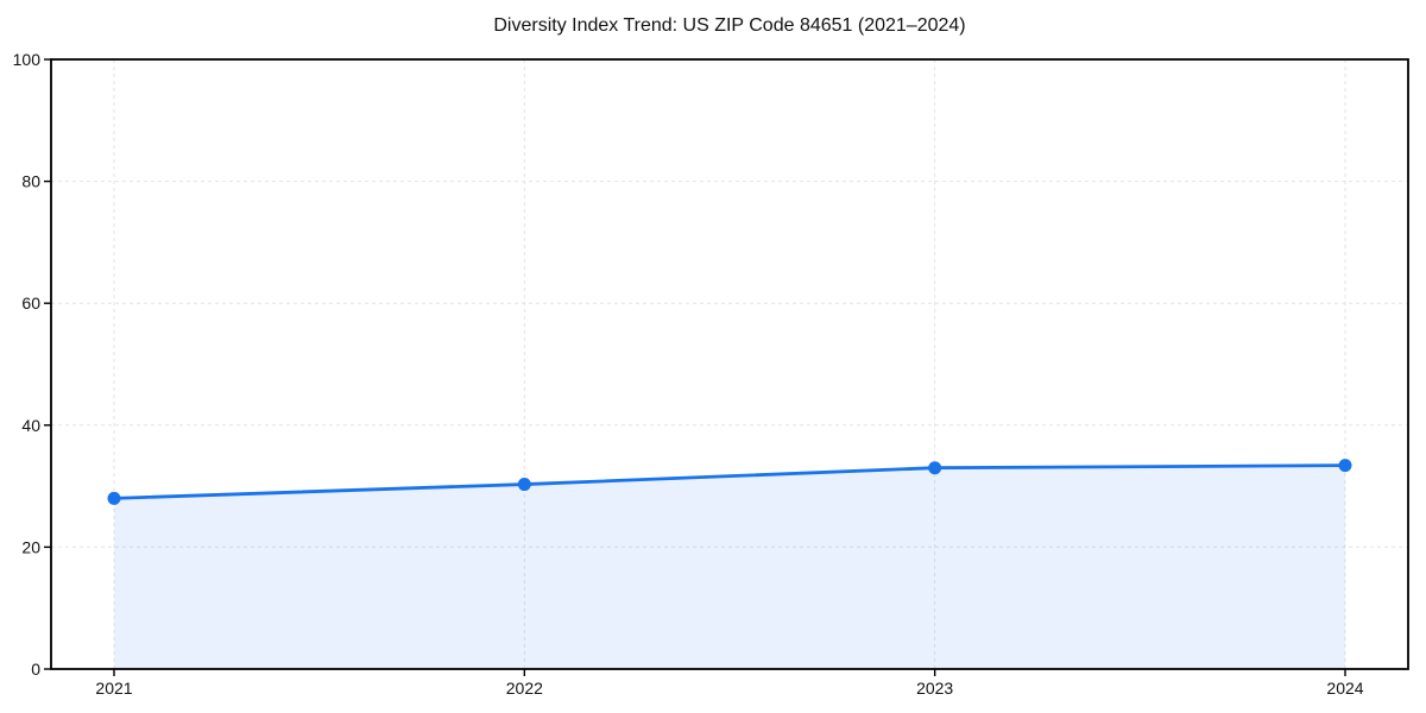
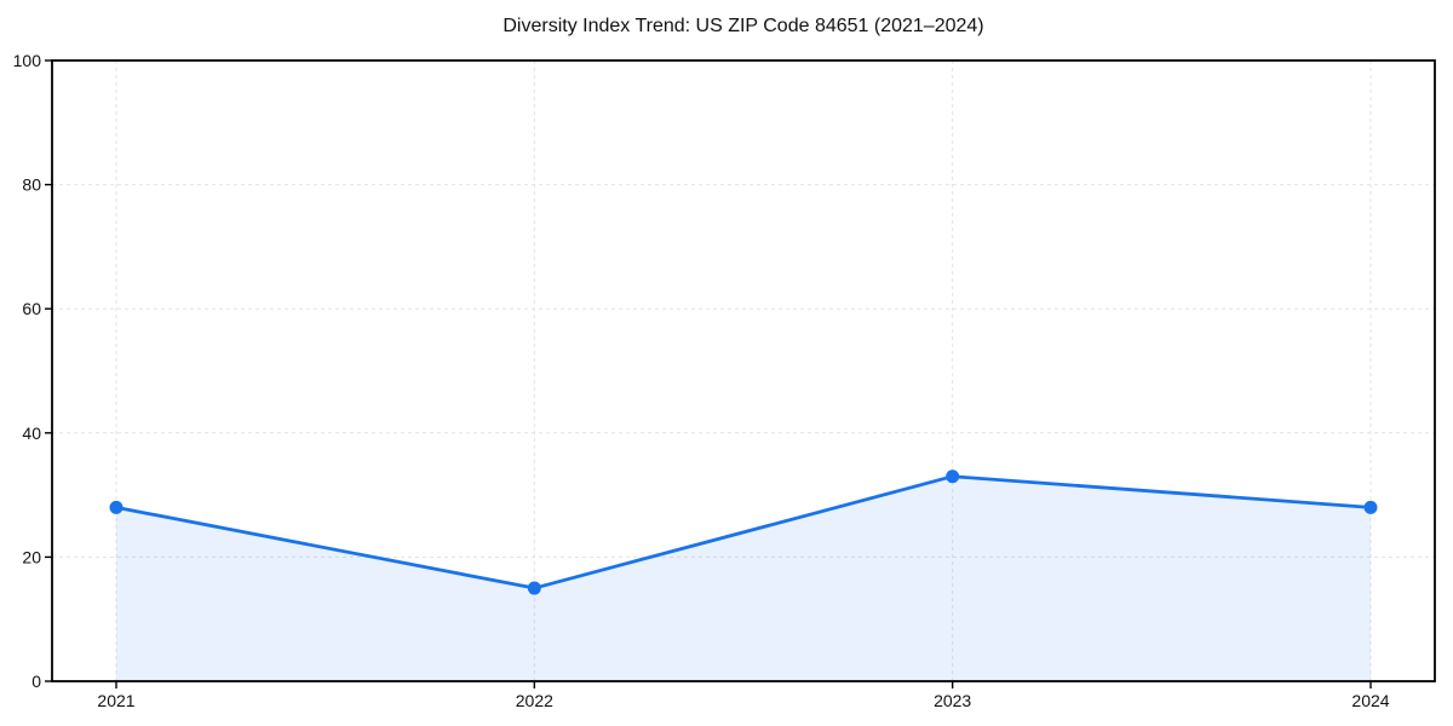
2022: 30 -> 15
2024: 33 -> 28
